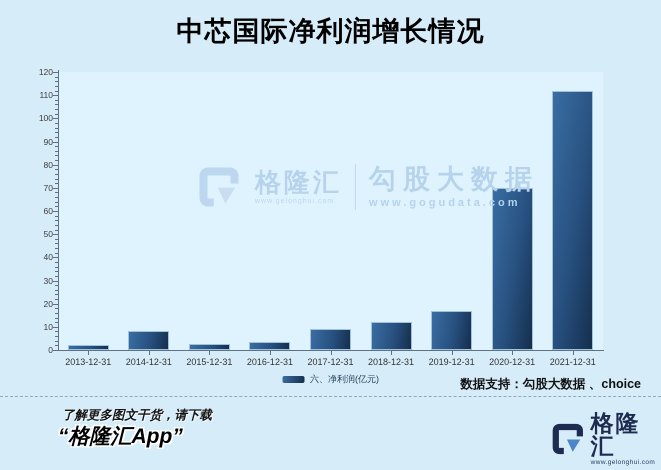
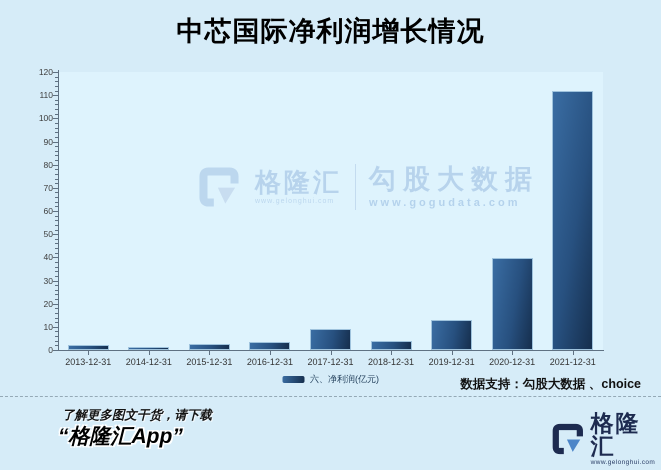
2014-12-31: 8 -> 1
2018-12-31: 12 -> 4
2019-12-31: 17 -> 13
2020-12-31: 70 -> 40
